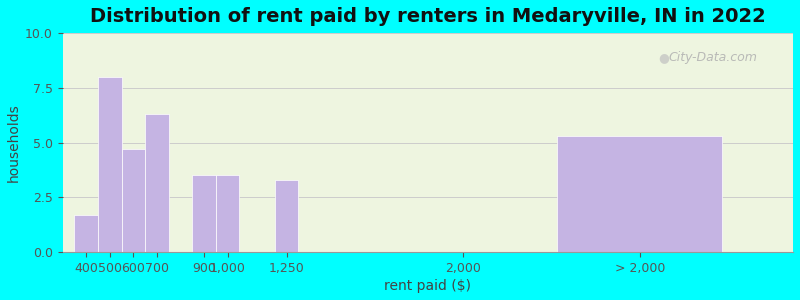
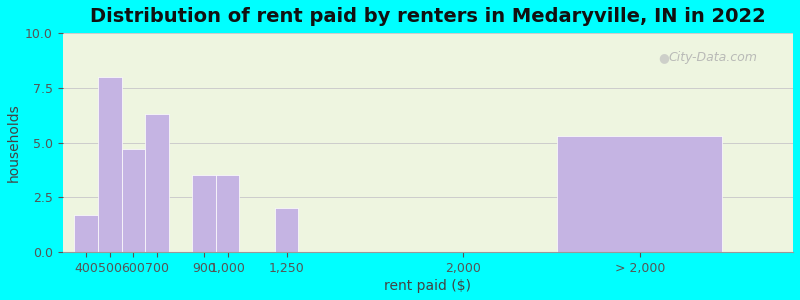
1,250: 3.3 -> 2.0
